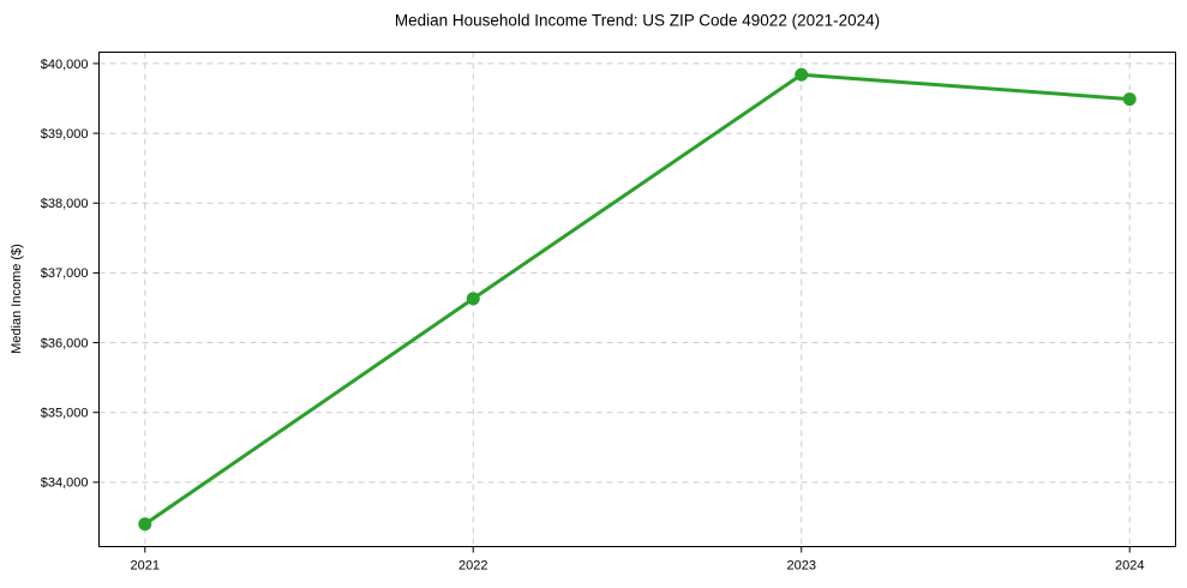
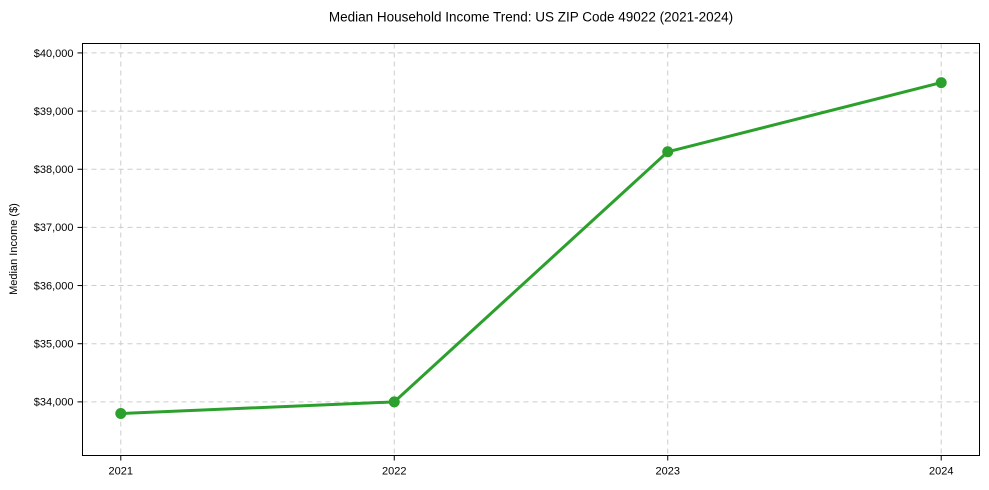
2021: $33400 -> $33800
2022: $36600 -> $34000
2023: $39800 -> $38300
